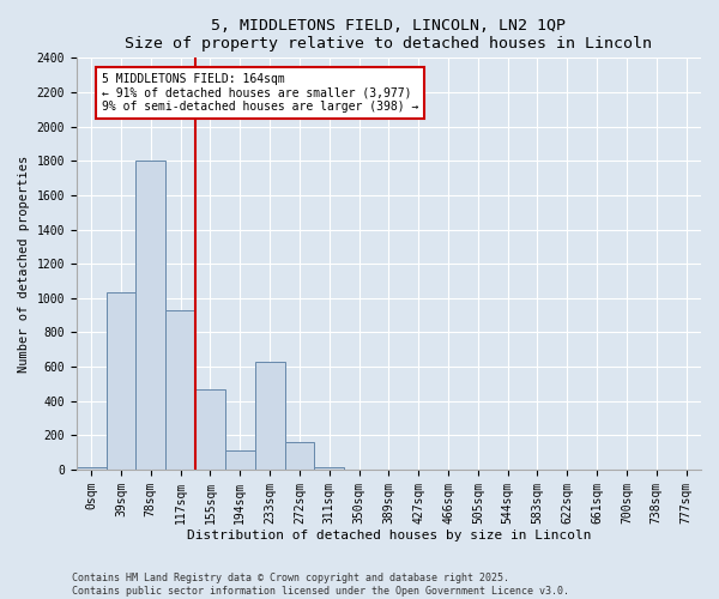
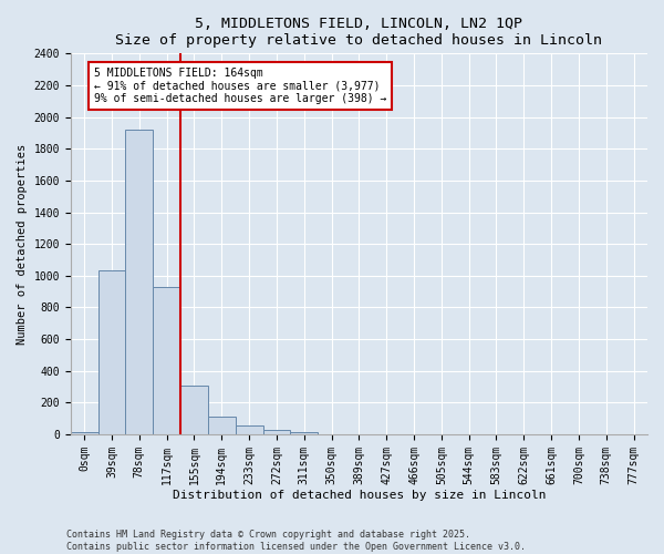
78sqm: 1800 -> 1920
155sqm: 470 -> 310
233sqm: 630 -> 60
272sqm: 160 -> 30
